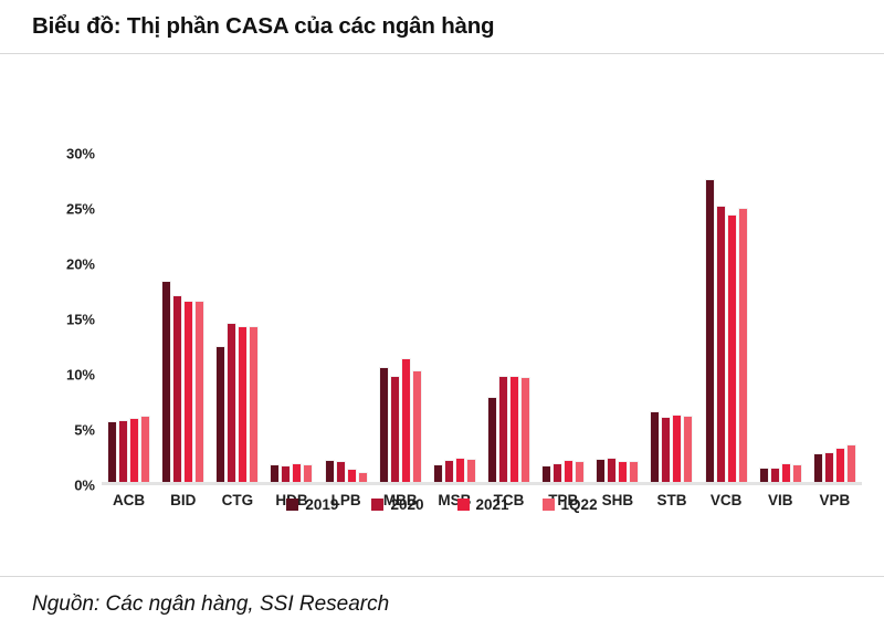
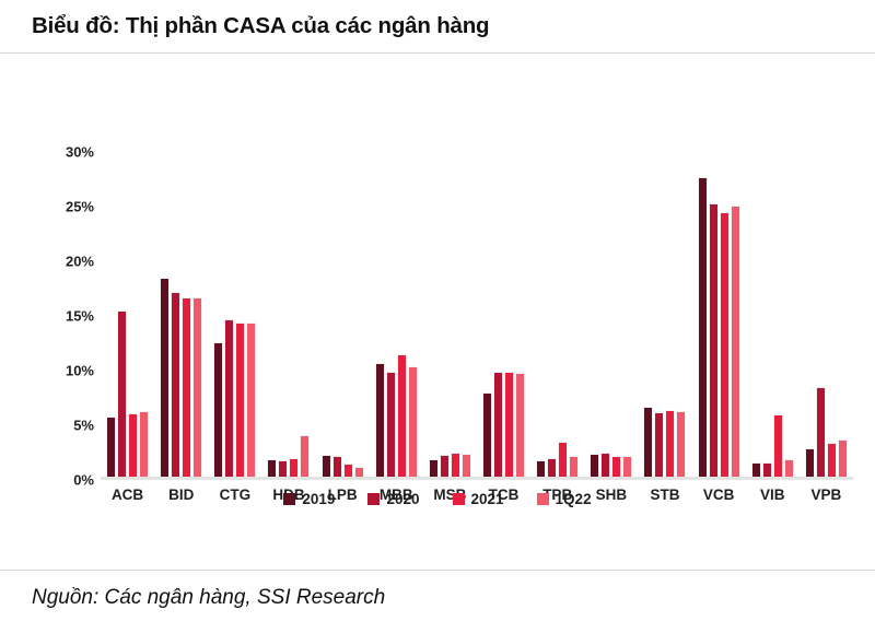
2020/ACB: 5.6% -> 15.2%
1Q22/HDB: 1.6% -> 3.8%
2021/TPB: 2.0% -> 3.2%
2021/VIB: 1.7% -> 5.7%
2020/VPB: 2.7% -> 8.2%
